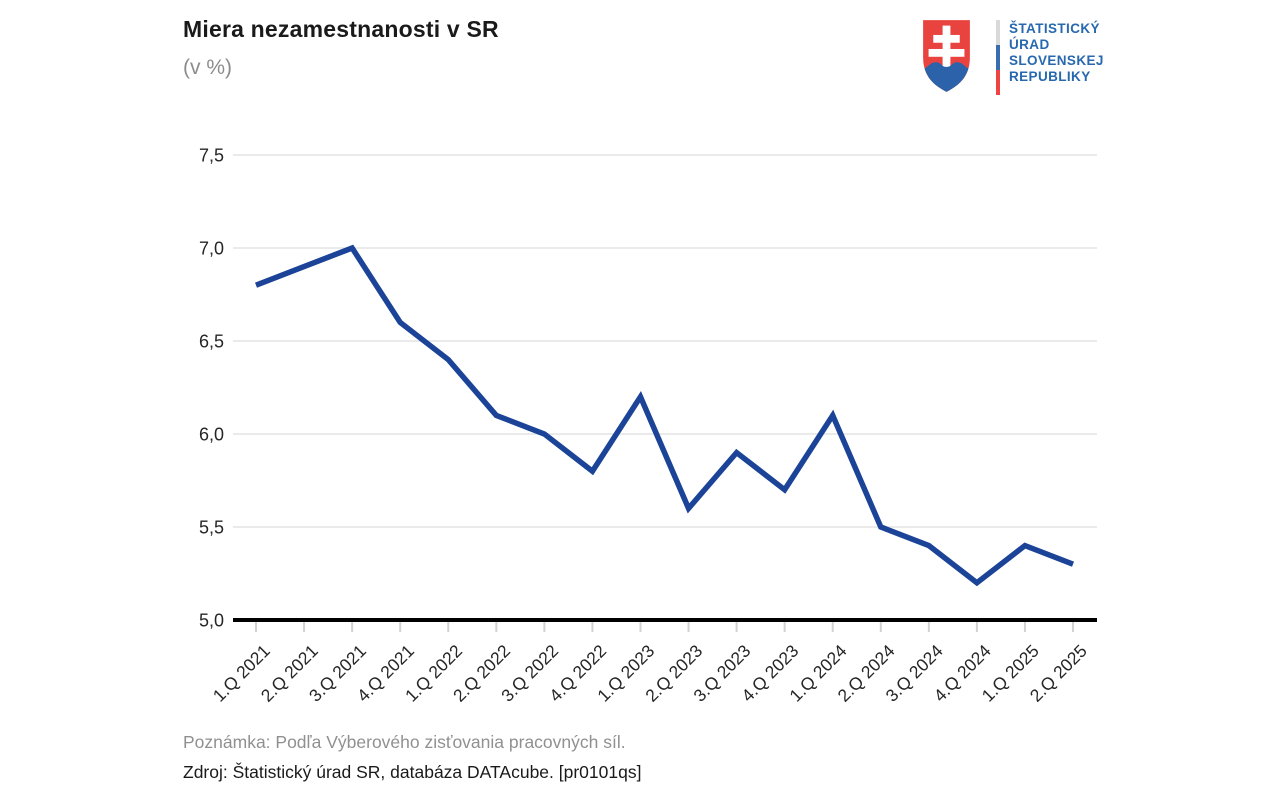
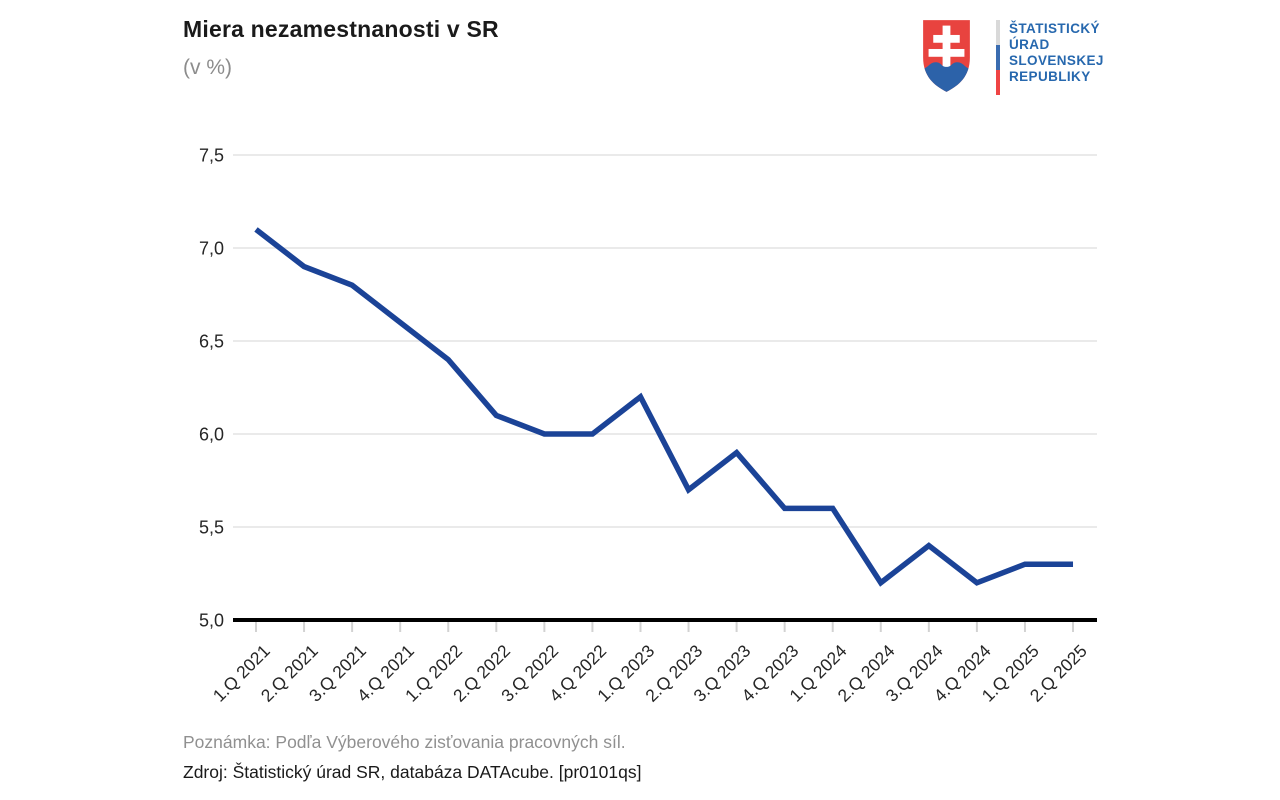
1.Q 2021: 6,8 -> 7,1
3.Q 2021: 7,0 -> 6,8
4.Q 2022: 5,8 -> 6,0
2.Q 2023: 5,6 -> 5,7
4.Q 2023: 5,7 -> 5,6
1.Q 2024: 6,1 -> 5,6
2.Q 2024: 5,5 -> 5,2
1.Q 2025: 5,4 -> 5,3
